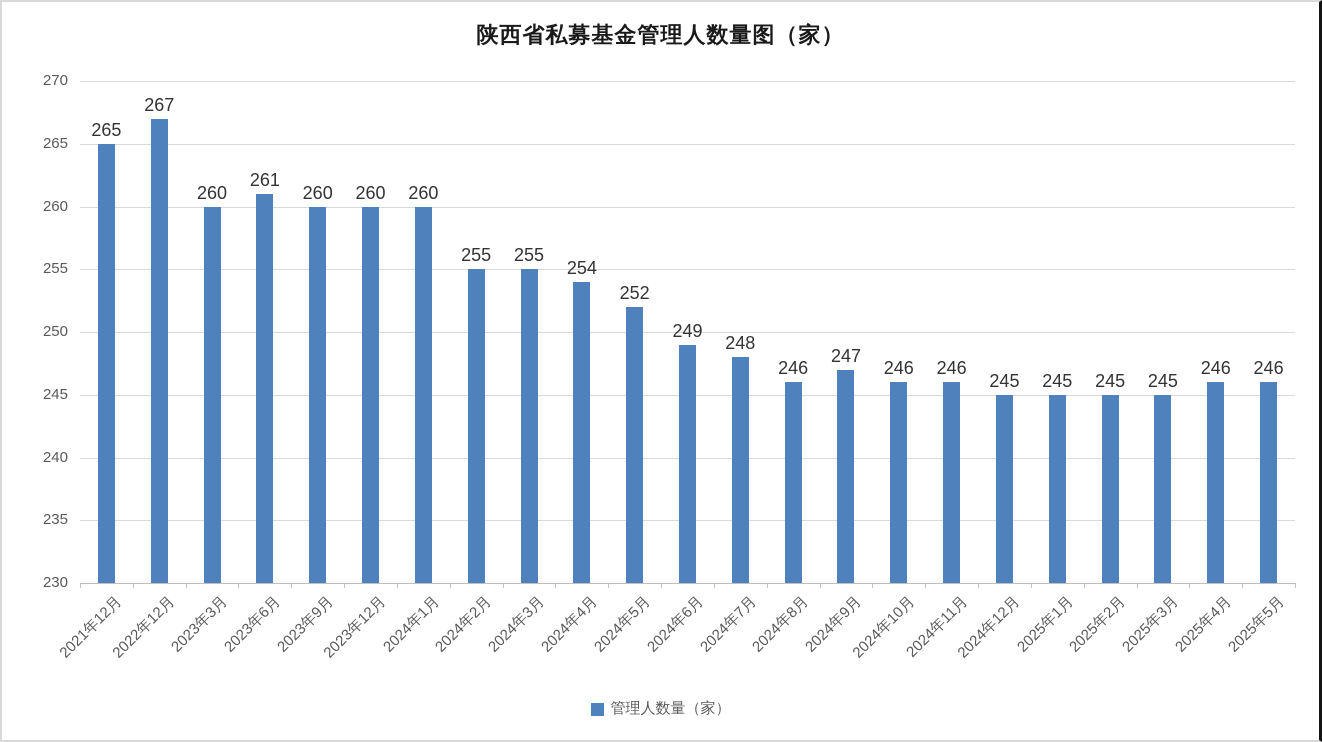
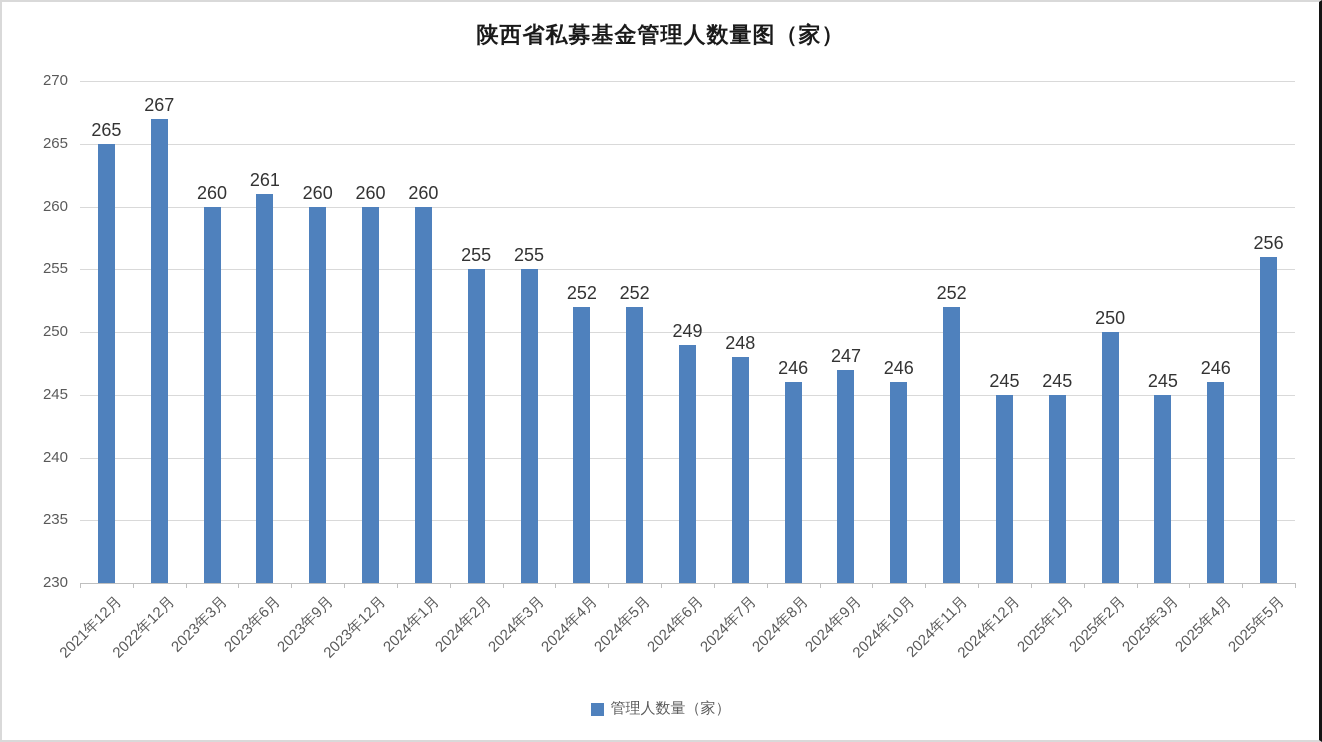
2024年4月: 254 -> 252
2024年11月: 246 -> 252
2025年2月: 245 -> 250
2025年5月: 246 -> 256
